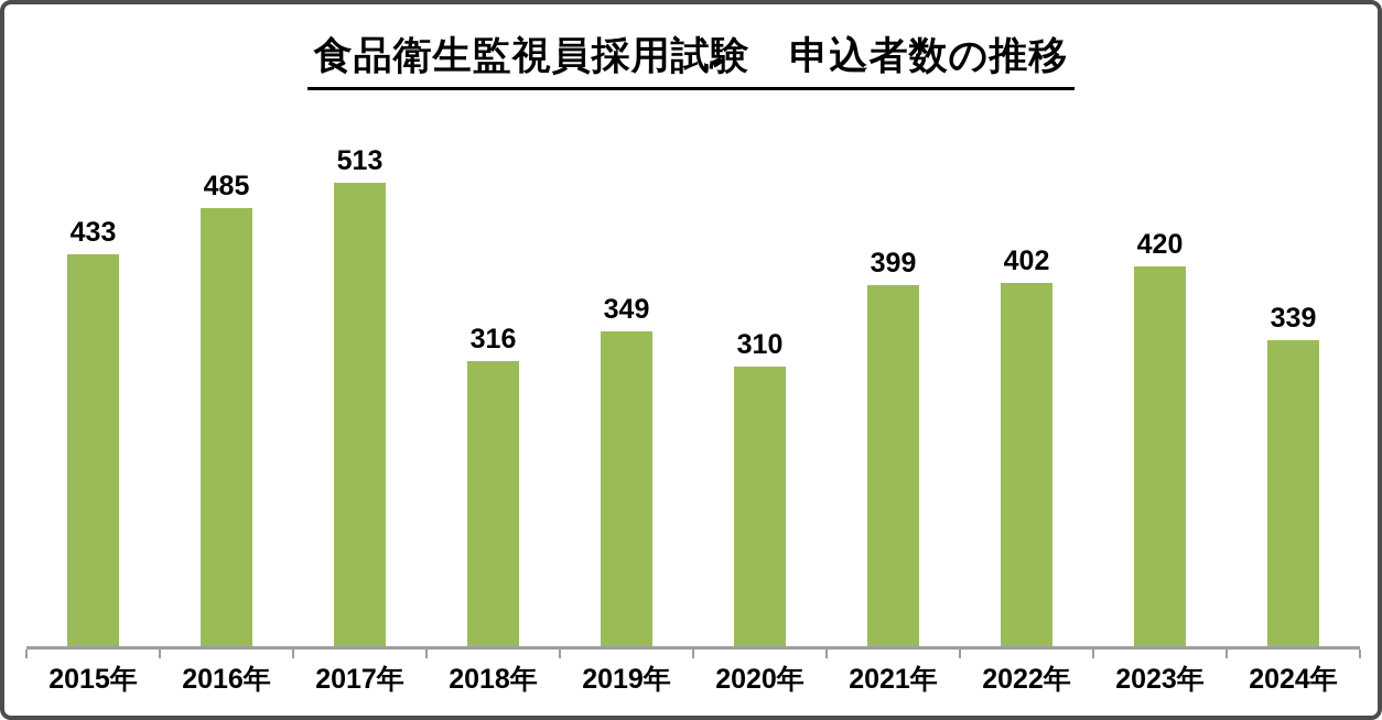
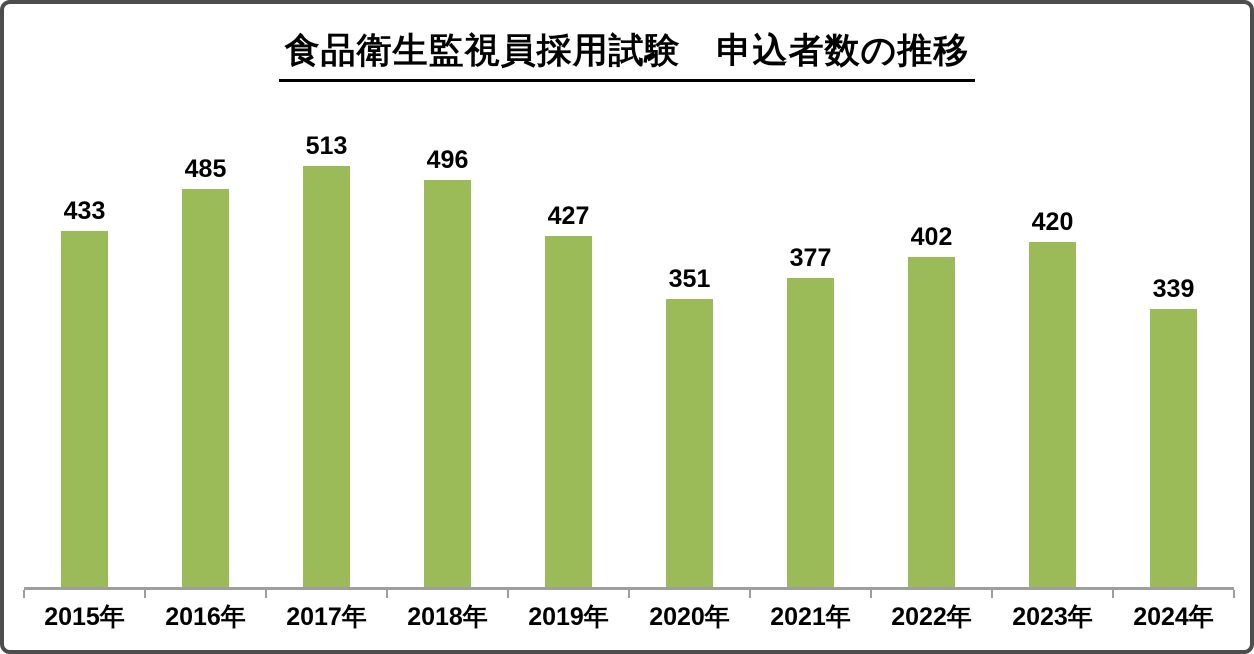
2018年: 316 -> 496
2019年: 349 -> 427
2020年: 310 -> 351
2021年: 399 -> 377
